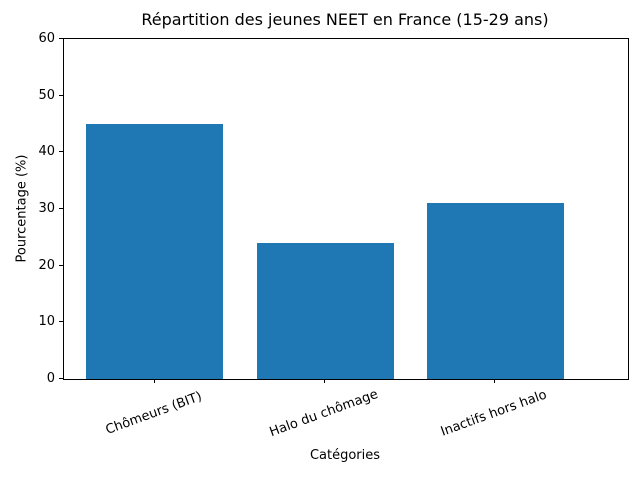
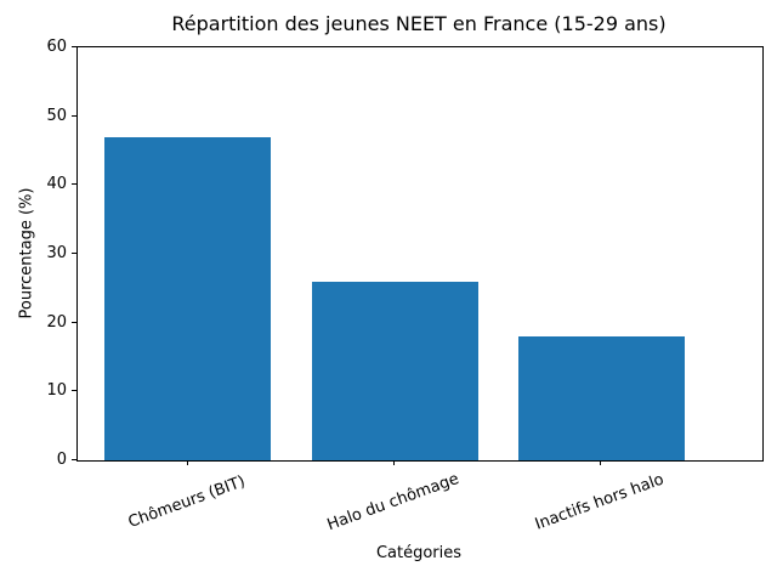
Chômeurs (BIT): 45 -> 47
Halo du chômage: 24 -> 26
Inactifs hors halo: 31 -> 18
